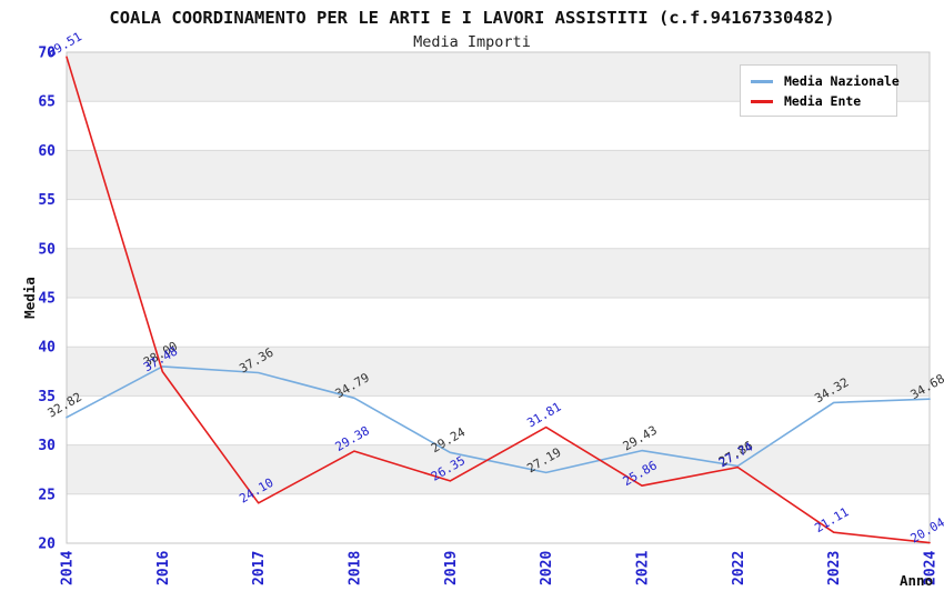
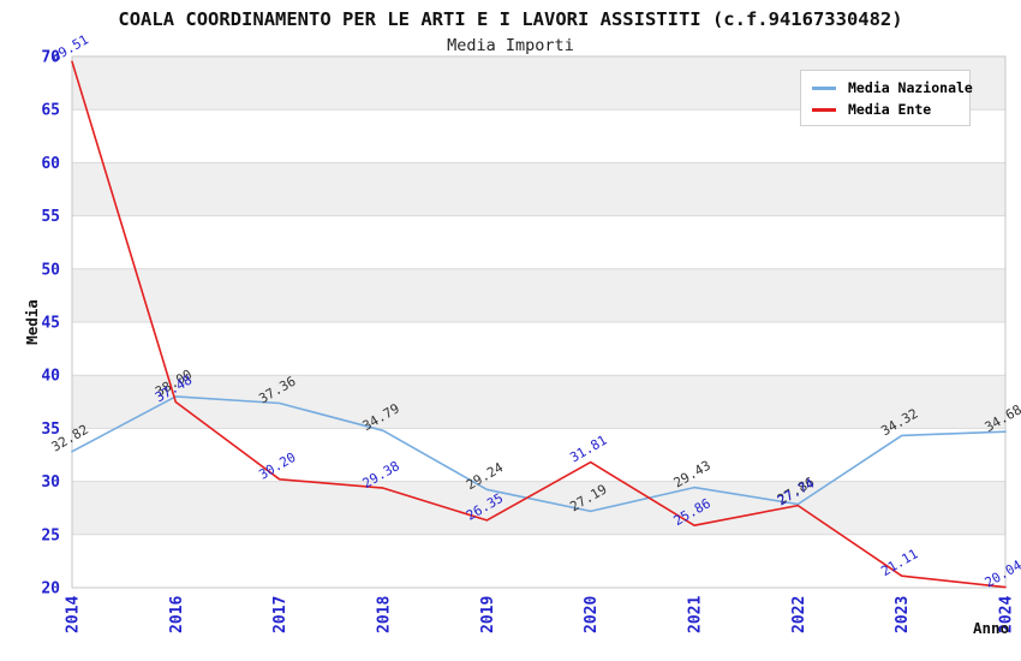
Media Ente/2017: 24.10 -> 30.20
